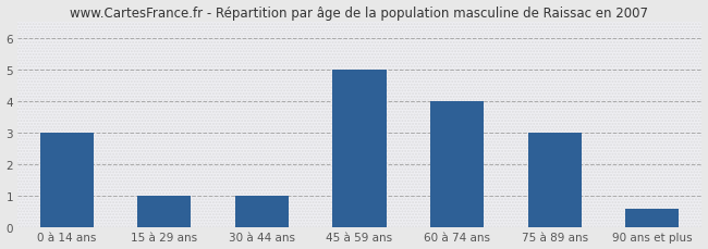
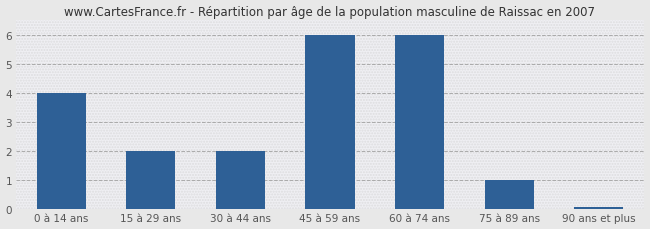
0 à 14 ans: 3.00 -> 4.00
15 à 29 ans: 1.00 -> 2.00
30 à 44 ans: 1.00 -> 2.00
45 à 59 ans: 5.00 -> 6.00
60 à 74 ans: 4.00 -> 6.00
75 à 89 ans: 3.00 -> 1.00
90 ans et plus: 0.60 -> 0.07
